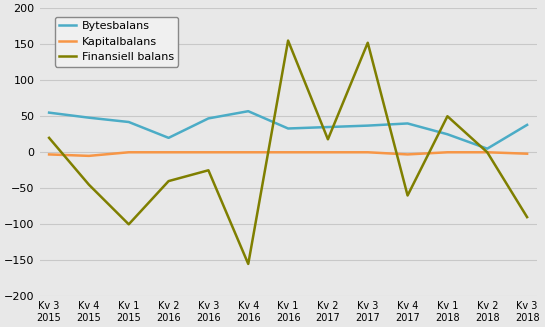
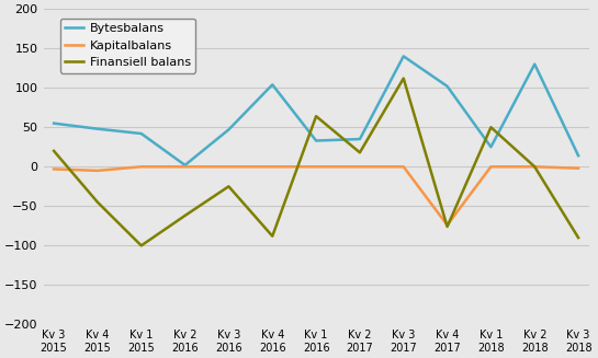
Bytesbalans/Kv 2 2016: 20 -> 2
Finansiell balans/Kv 2 2016: -40 -> -62
Bytesbalans/Kv 4 2016: 57 -> 104
Finansiell balans/Kv 4 2016: -155 -> -88
Finansiell balans/Kv 1 2016: 155 -> 64
Bytesbalans/Kv 3 2017: 37 -> 140
Finansiell balans/Kv 3 2017: 152 -> 112
Bytesbalans/Kv 4 2017: 40 -> 102
Kapitalbalans/Kv 4 2017: -3 -> -74
Finansiell balans/Kv 4 2017: -60 -> -76
Bytesbalans/Kv 2 2018: 5 -> 130
Bytesbalans/Kv 3 2018: 38 -> 14
